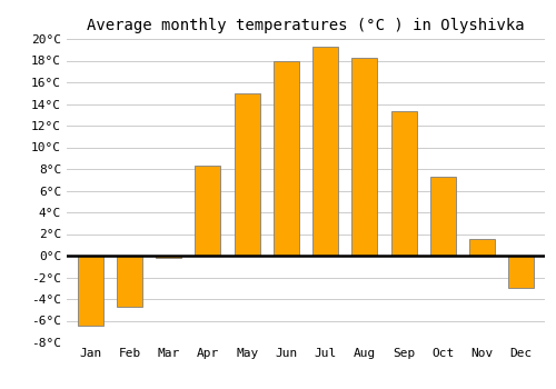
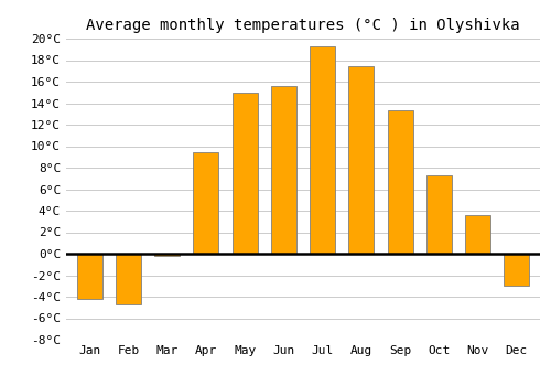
Jan: -6.5°C -> -4.2°C
Apr: 8.3°C -> 9.4°C
Jun: 18.0°C -> 15.6°C
Aug: 18.3°C -> 17.4°C
Nov: 1.5°C -> 3.6°C
